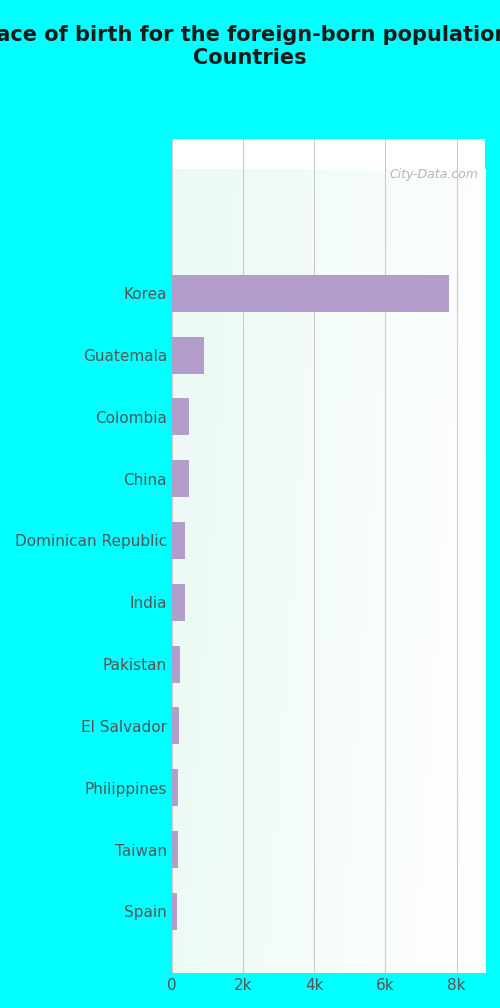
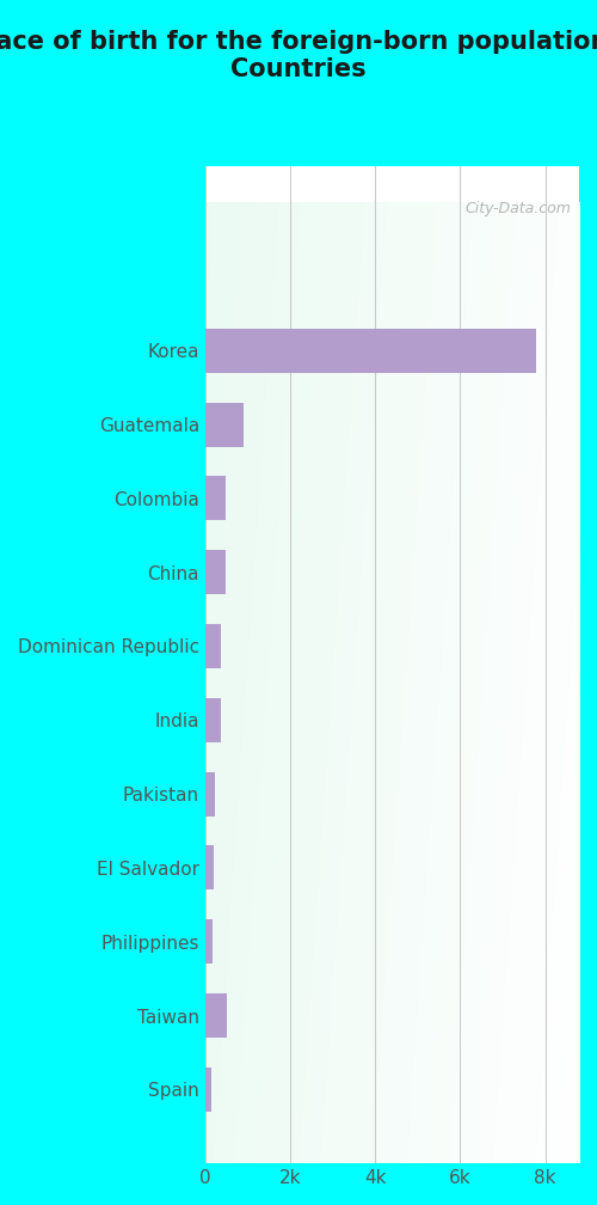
Taiwan: 0.16k -> 0.50k
